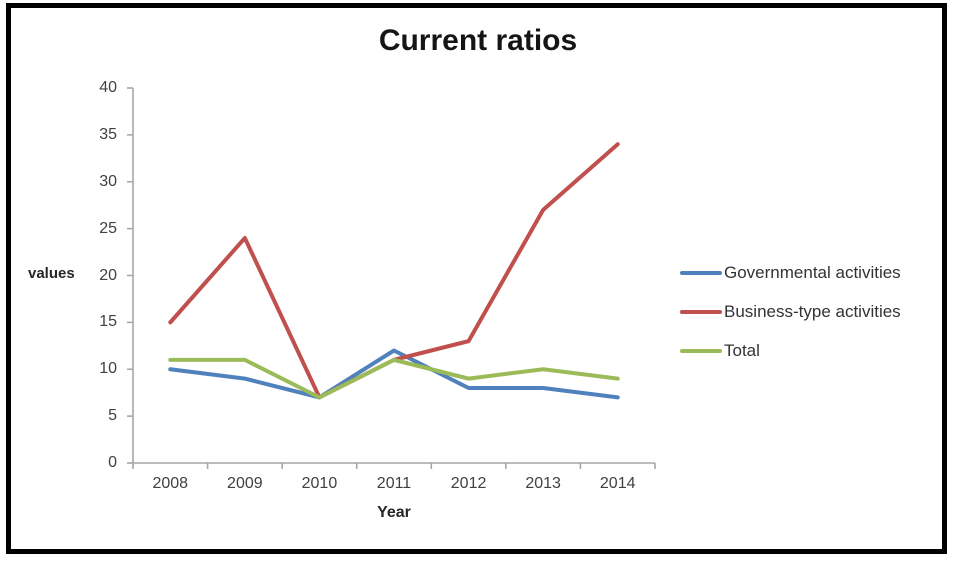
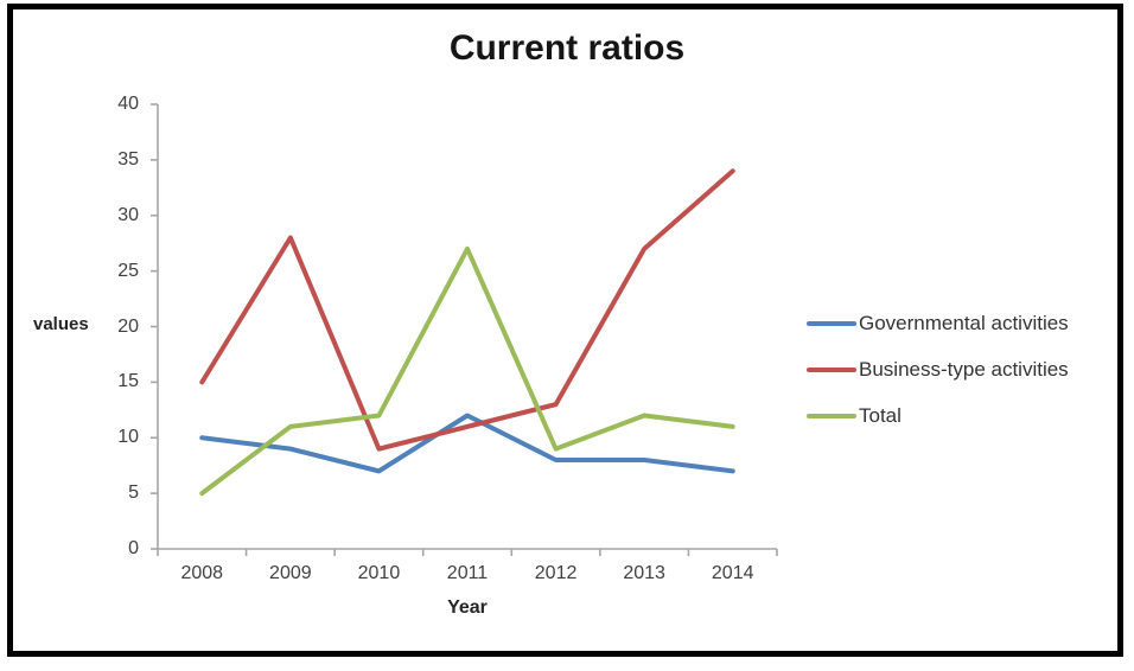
Total/2008: 11 -> 5
Business-type activities/2009: 24 -> 28
Business-type activities/2010: 7 -> 9
Total/2010: 7 -> 12
Total/2011: 11 -> 27
Total/2013: 10 -> 12
Total/2014: 9 -> 11
